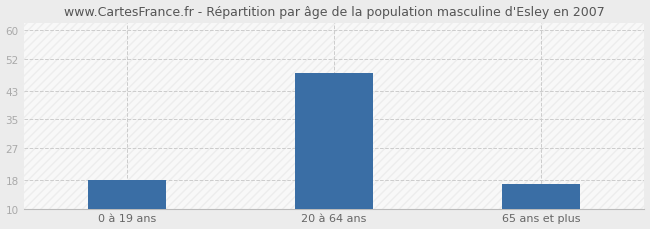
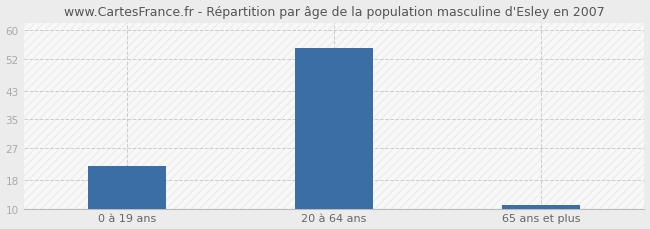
0 à 19 ans: 18 -> 22
20 à 64 ans: 48 -> 55
65 ans et plus: 17 -> 11
